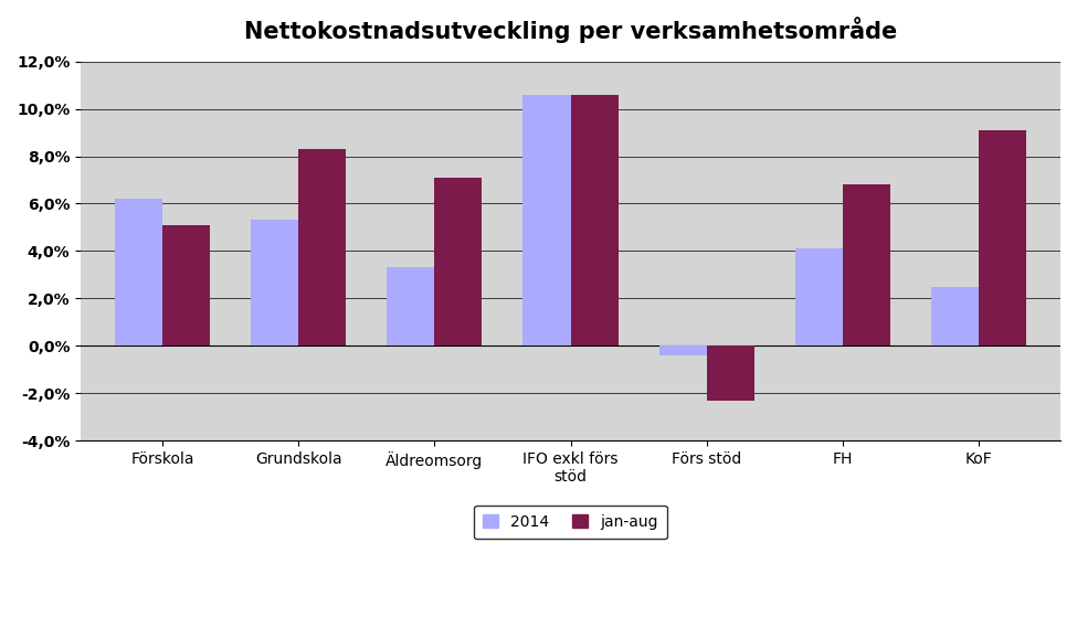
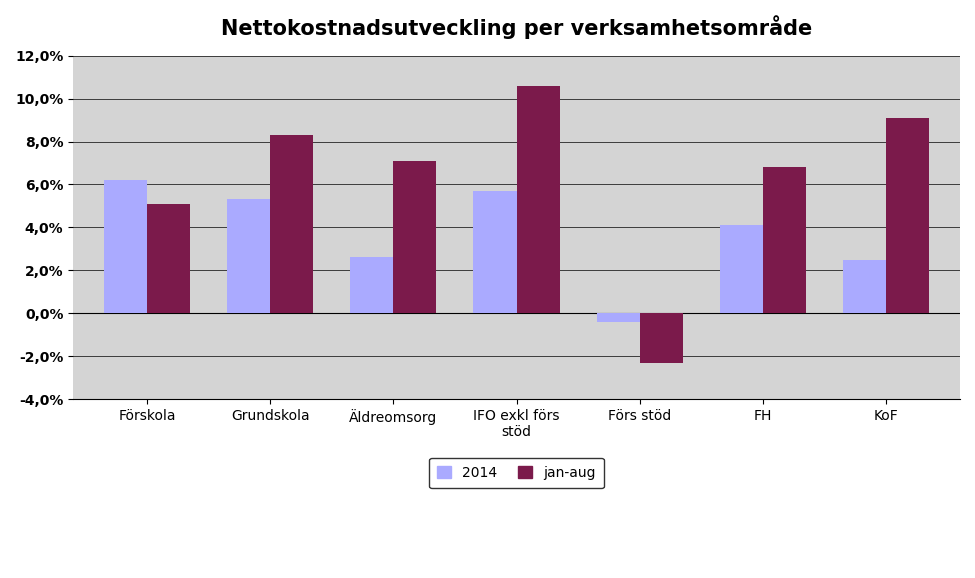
2014/Äldreomsorg: 3,3% -> 2,6%
2014/IFO exkl förs stöd: 10,6% -> 5,7%
